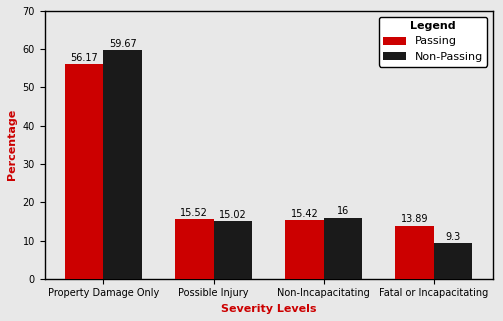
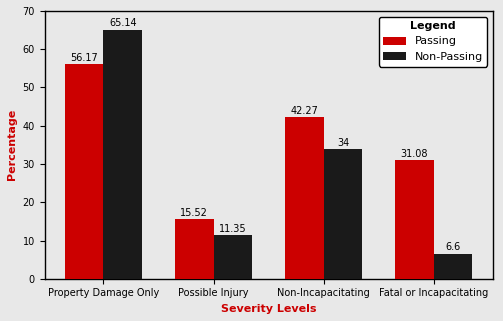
Non-Passing/Property Damage Only: 59.67 -> 65.14
Non-Passing/Possible Injury: 15.02 -> 11.35
Passing/Non-Incapacitating: 15.42 -> 42.27
Non-Passing/Non-Incapacitating: 16 -> 34
Passing/Fatal or Incapacitating: 13.89 -> 31.08
Non-Passing/Fatal or Incapacitating: 9.3 -> 6.6
